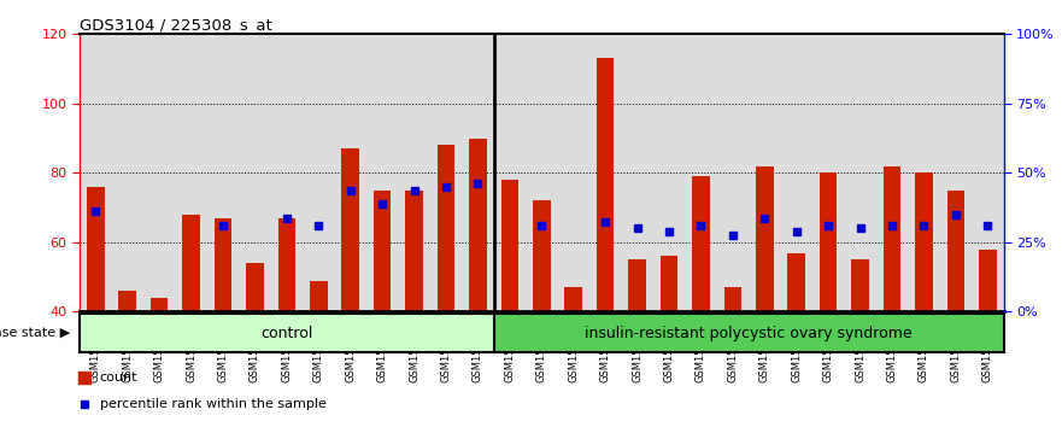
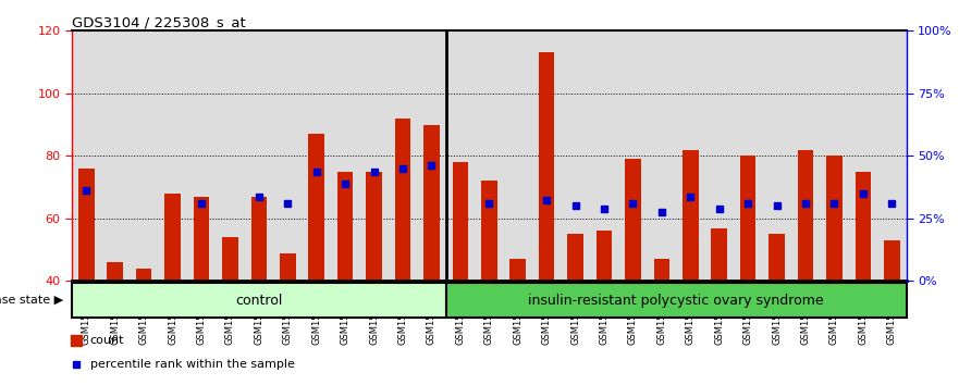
GSM156181: 88 -> 92
GSM156951: 58 -> 53
